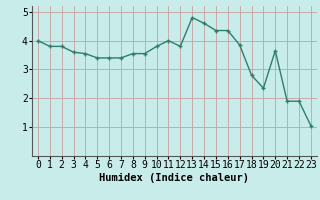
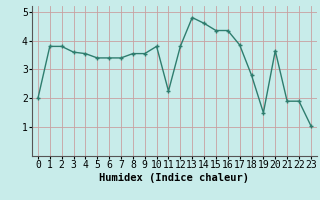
0: 4.00 -> 2.00
11: 4.00 -> 2.25
19: 2.35 -> 1.50
